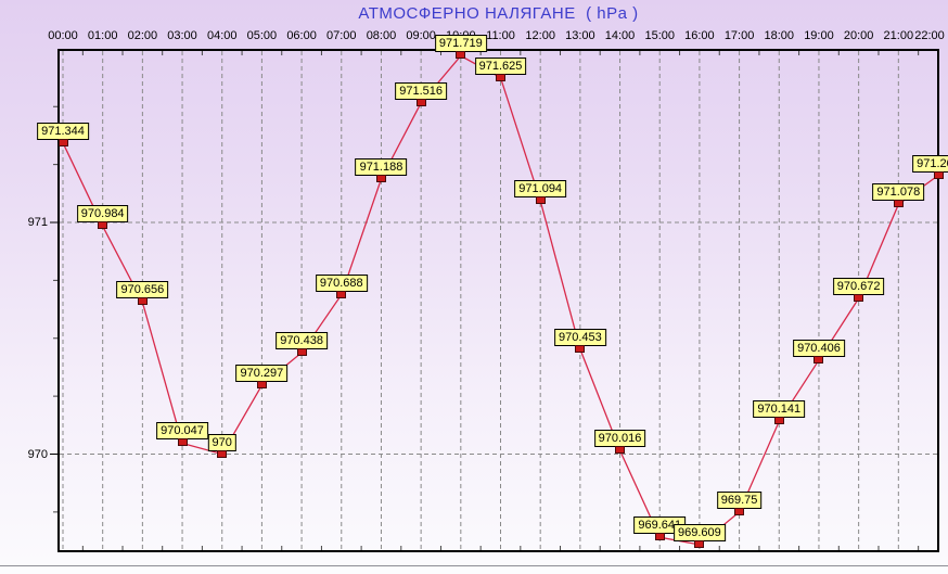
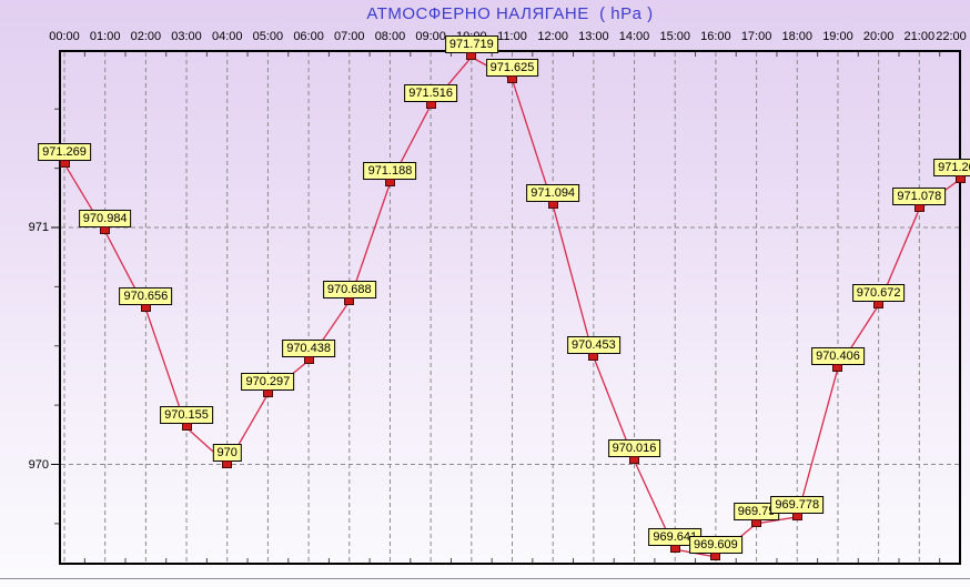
00:00: 971.344 -> 971.269
03:00: 970.047 -> 970.155
18:00: 970.141 -> 969.778
